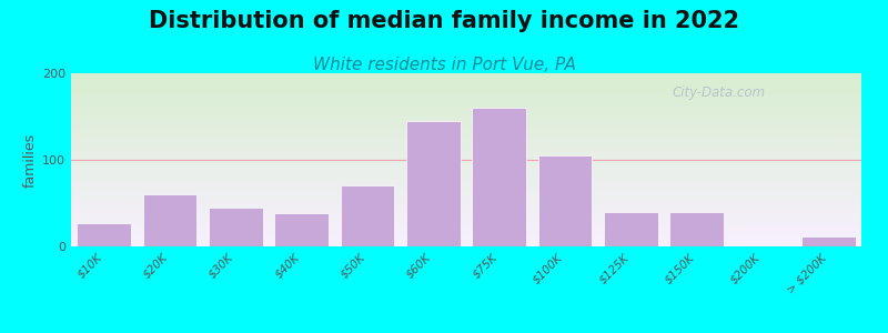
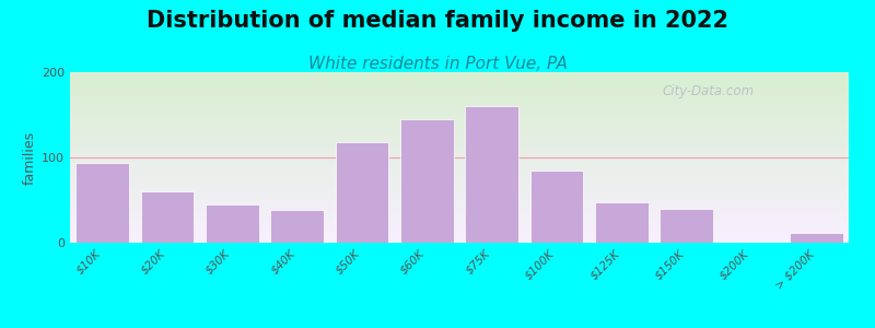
$10K: 27 -> 94
$50K: 70 -> 118
$100K: 105 -> 84
$125K: 40 -> 48
